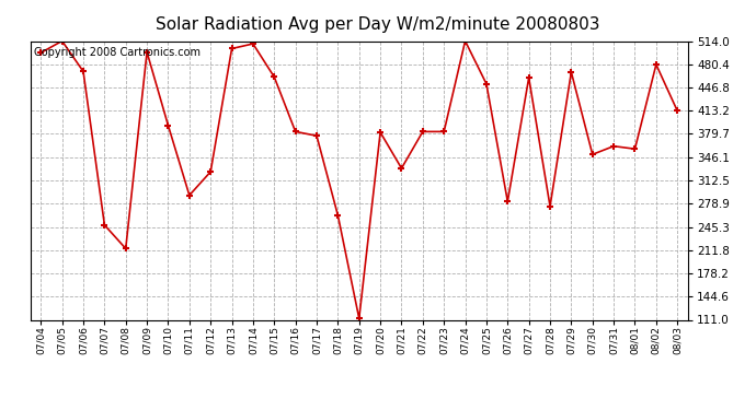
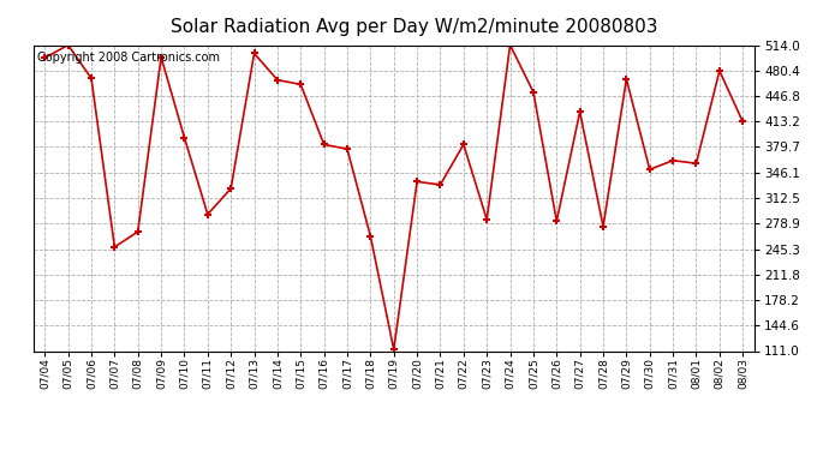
07/08: 214 -> 268
07/14: 510 -> 468
07/20: 382 -> 334
07/23: 383 -> 284
07/27: 461 -> 426
